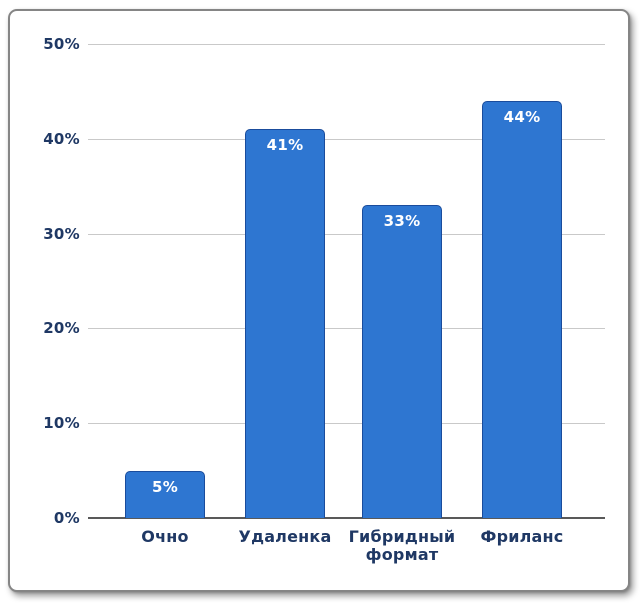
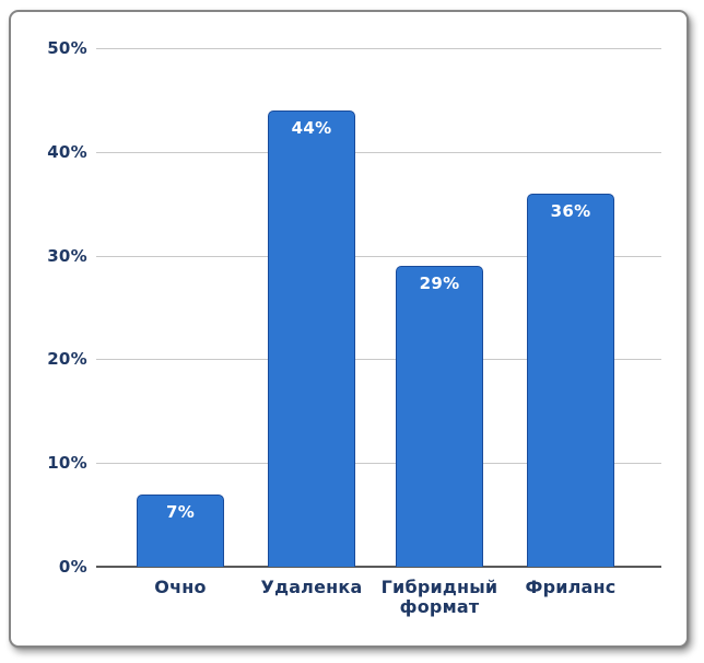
Очно: 5% -> 7%
Удаленка: 41% -> 44%
Гибридный формат: 33% -> 29%
Фриланс: 44% -> 36%
